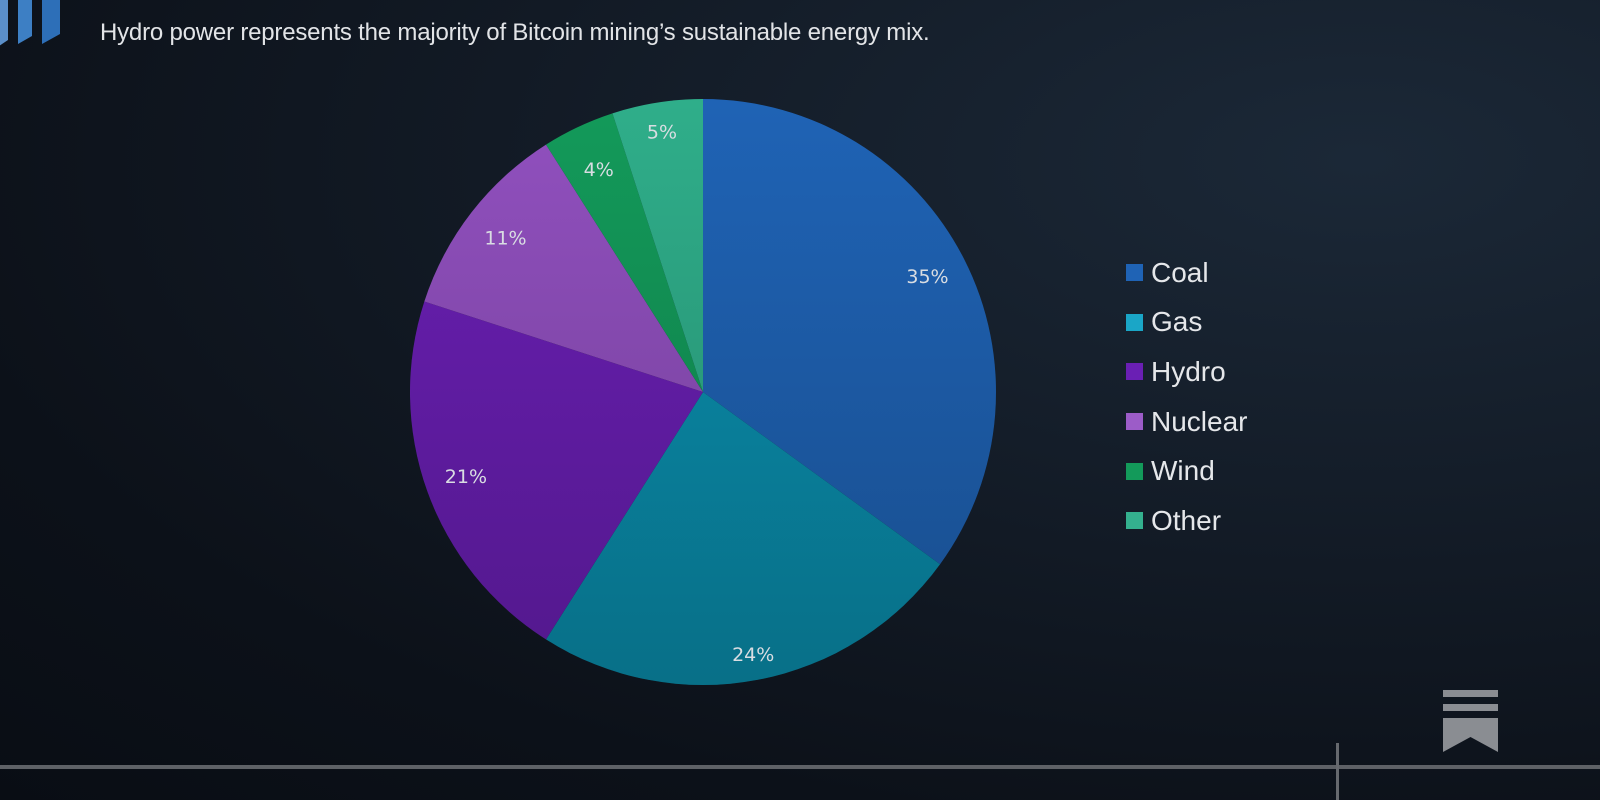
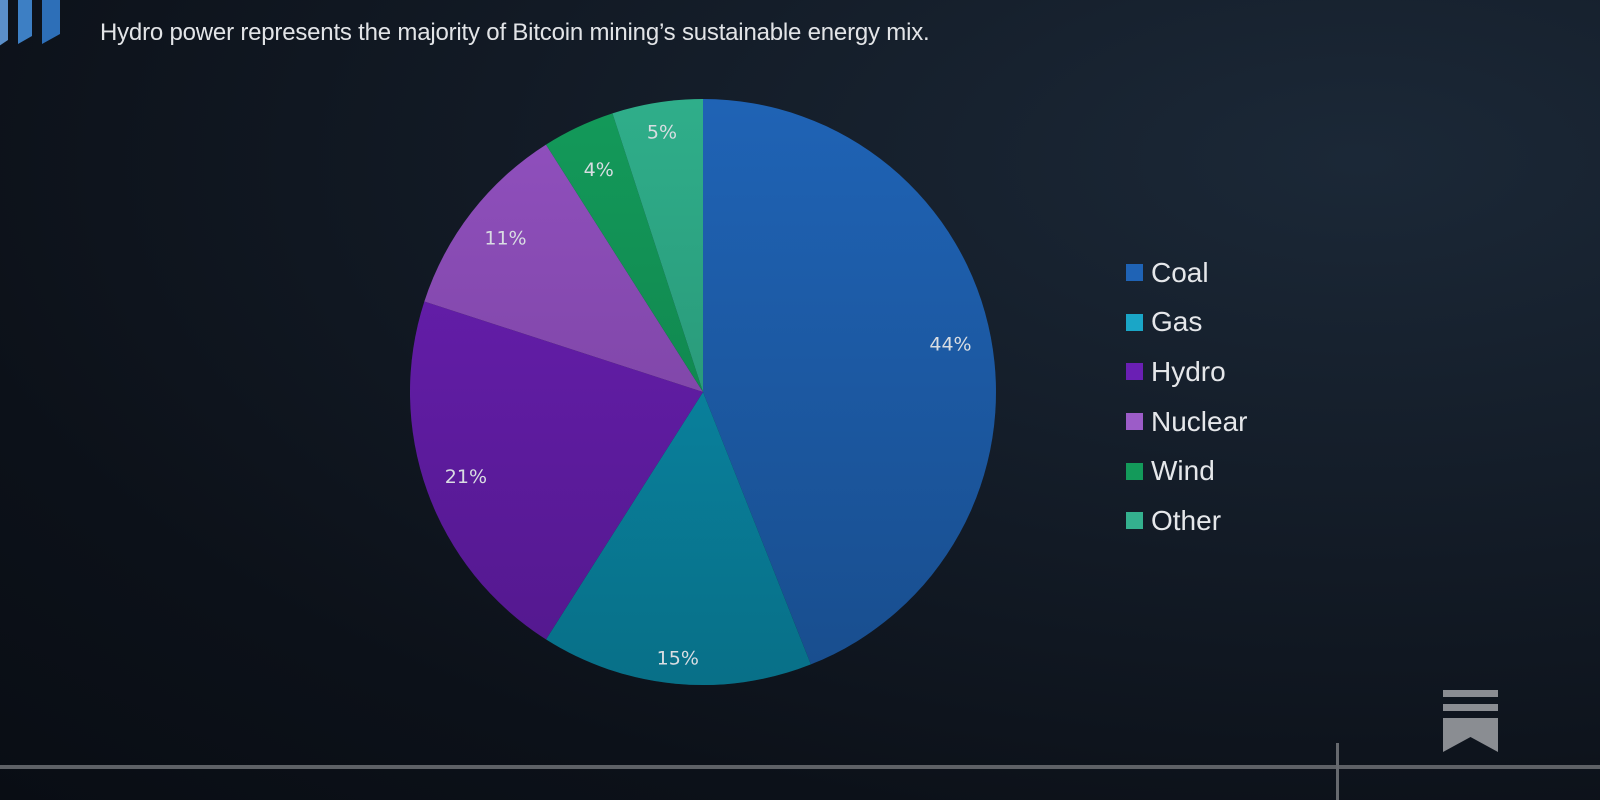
Coal: 35% -> 44%
Gas: 24% -> 15%
